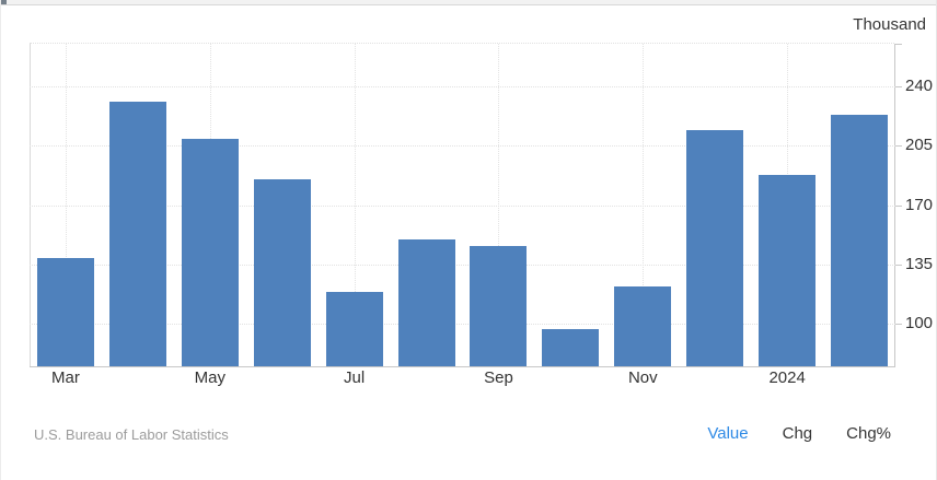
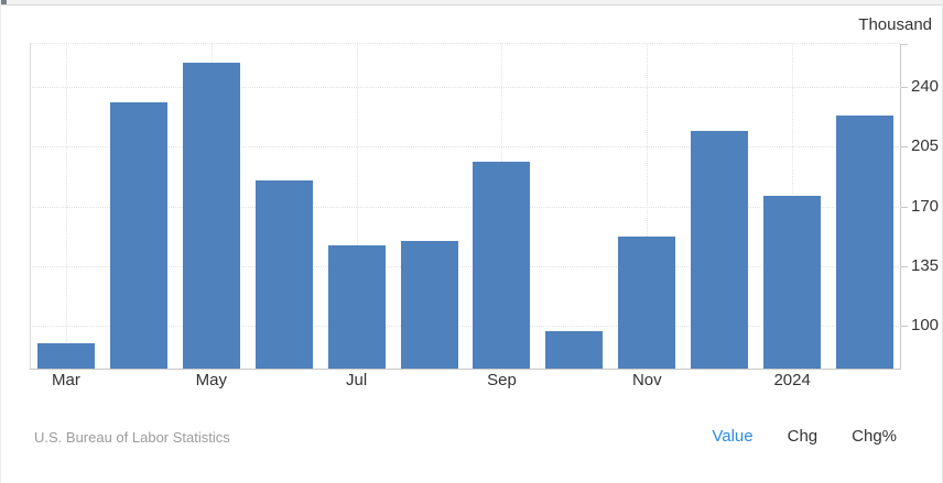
Mar: 139 -> 90
May: 209 -> 254
Jul: 119 -> 147
Sep: 146 -> 196
Nov: 122 -> 152
2024: 188 -> 176
